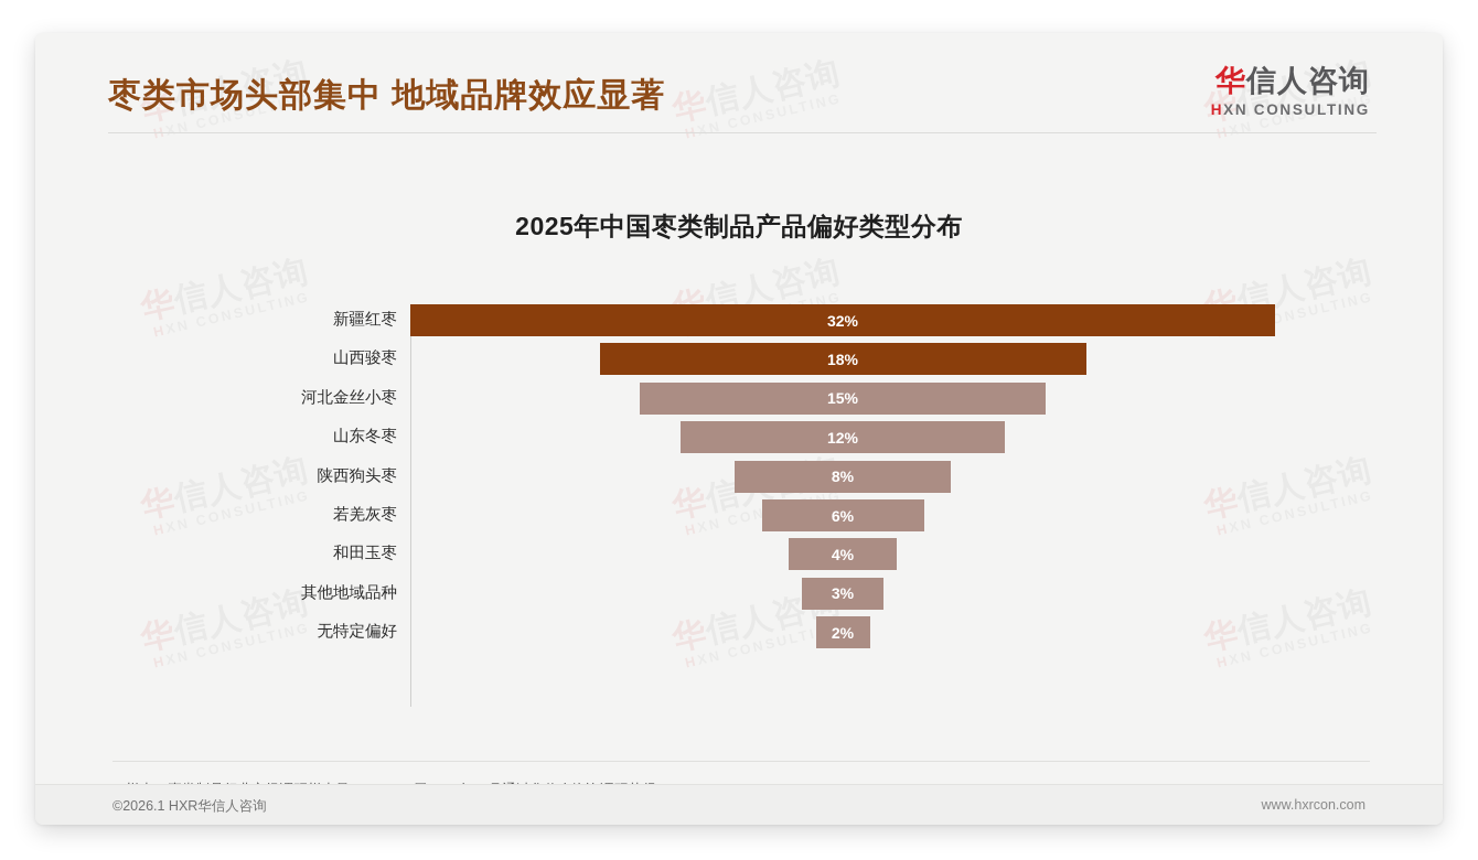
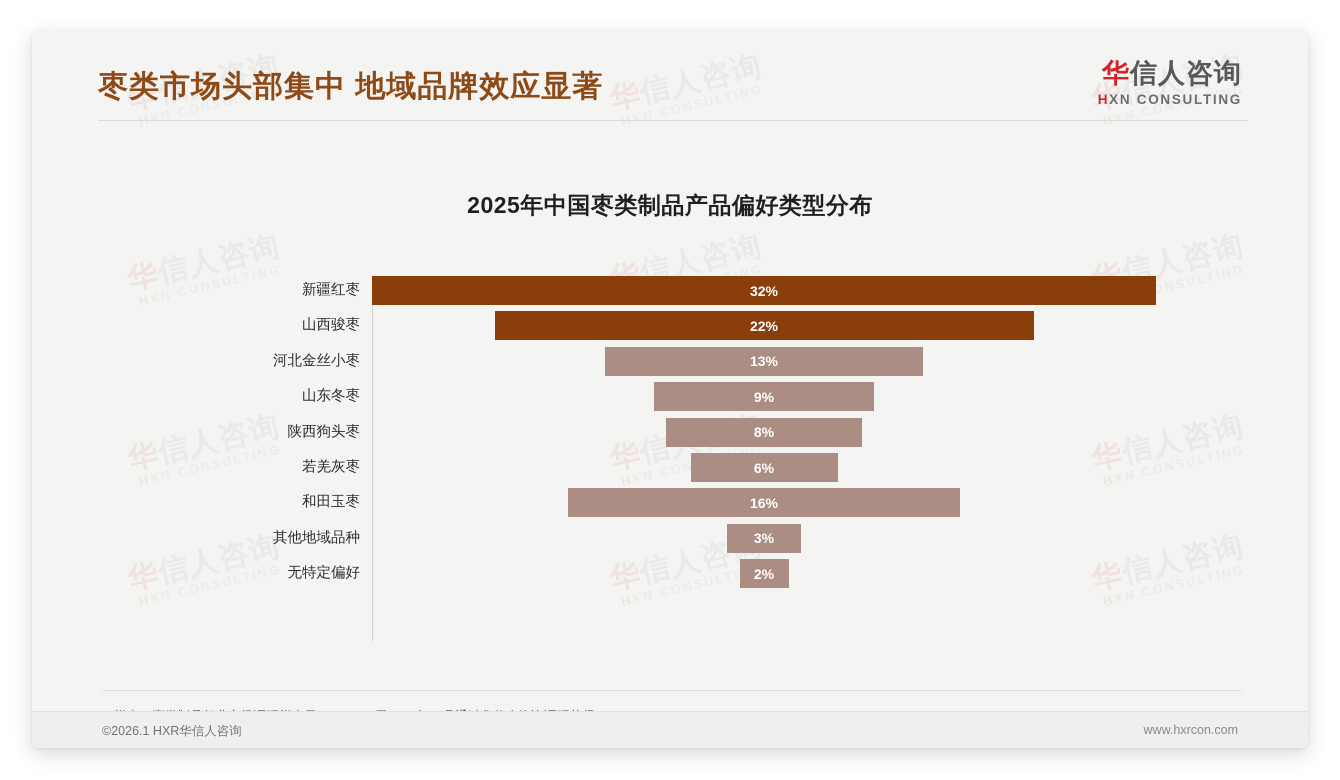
山西骏枣: 18% -> 22%
河北金丝小枣: 15% -> 13%
山东冬枣: 12% -> 9%
和田玉枣: 4% -> 16%
